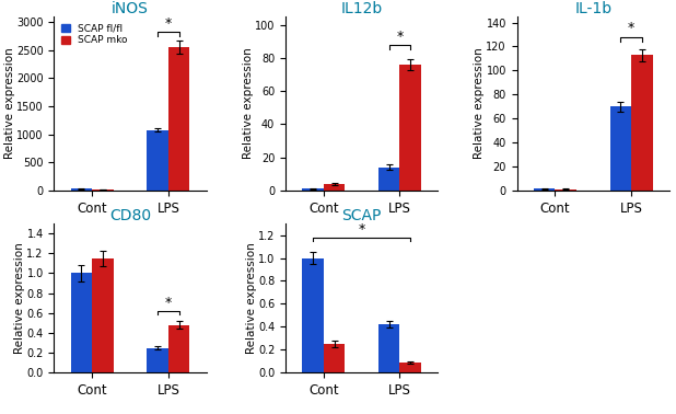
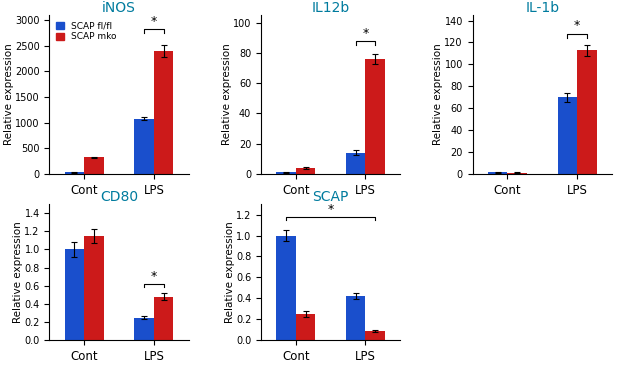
iNOS/SCAP mko/Cont: 20 -> 320
iNOS/SCAP mko/LPS: 2550 -> 2400
